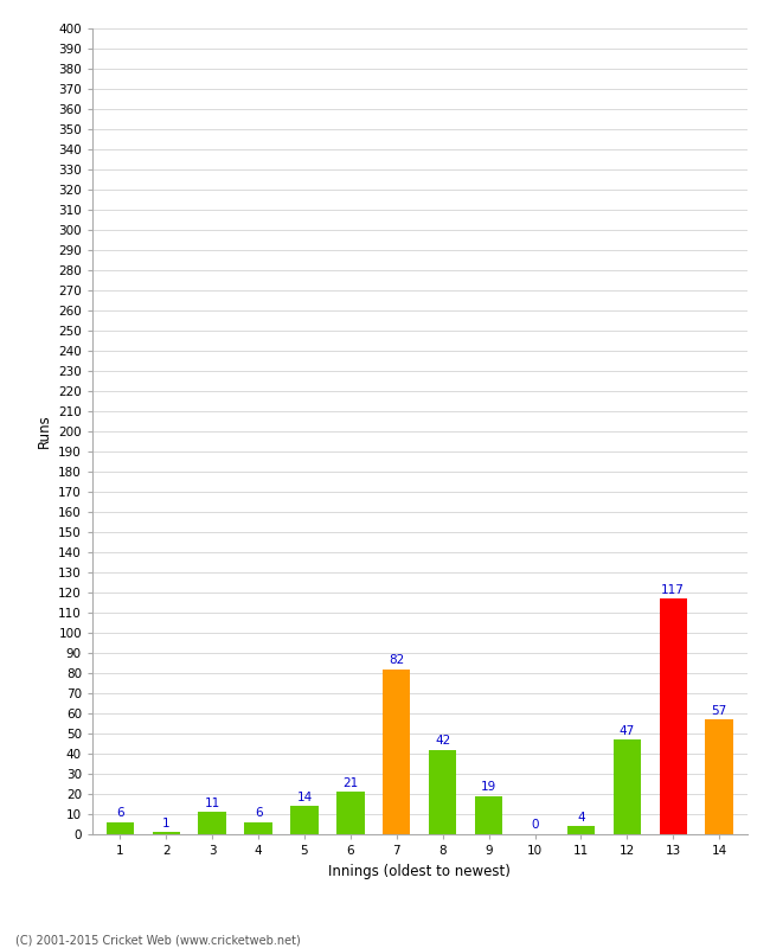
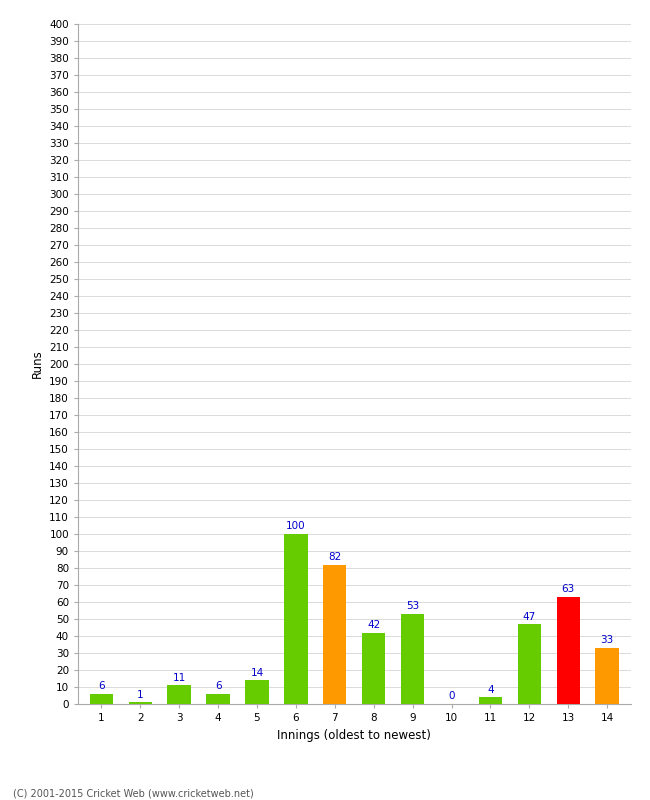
6: 21 -> 100
9: 19 -> 53
13: 117 -> 63
14: 57 -> 33
